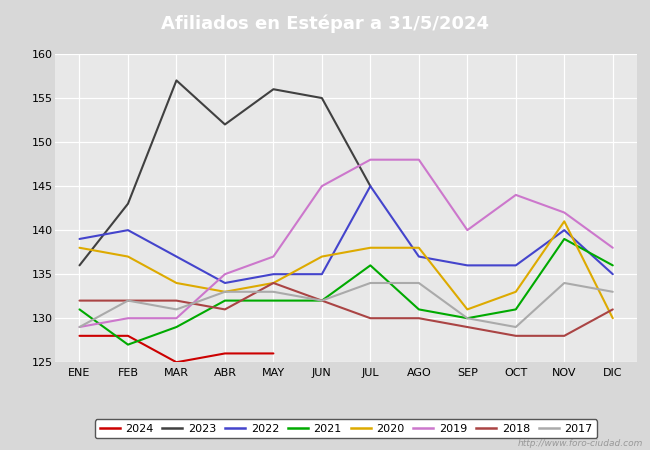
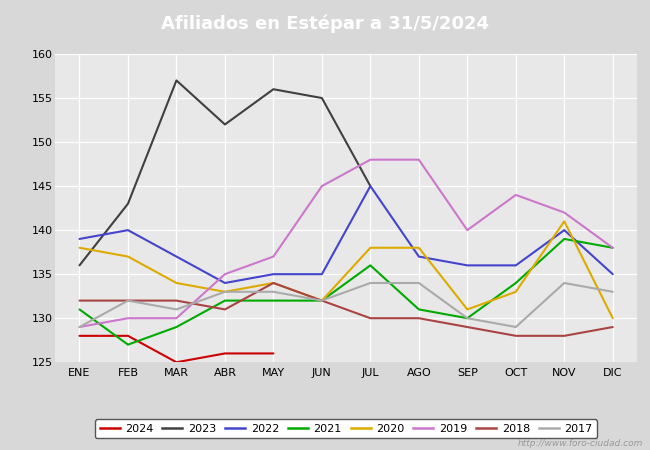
2020/JUN: 137 -> 132
2021/OCT: 131 -> 134
2021/DIC: 136 -> 138
2018/DIC: 131 -> 129
